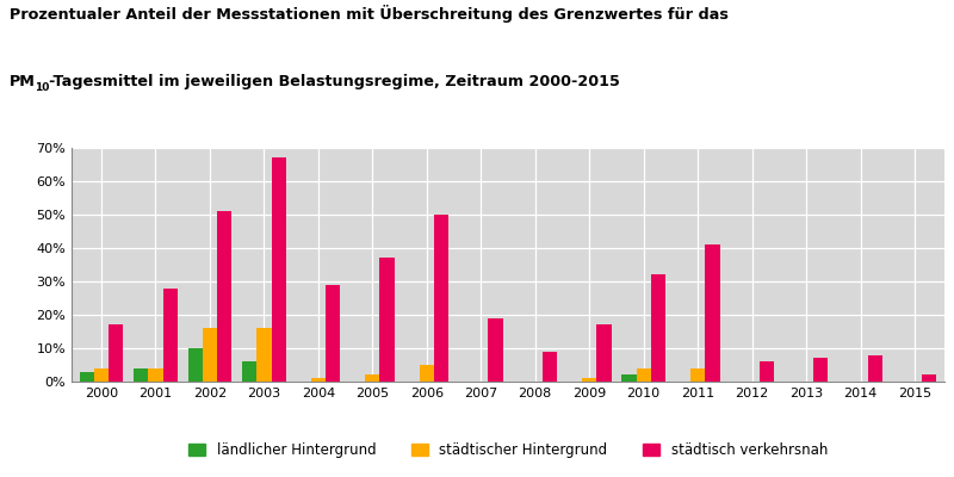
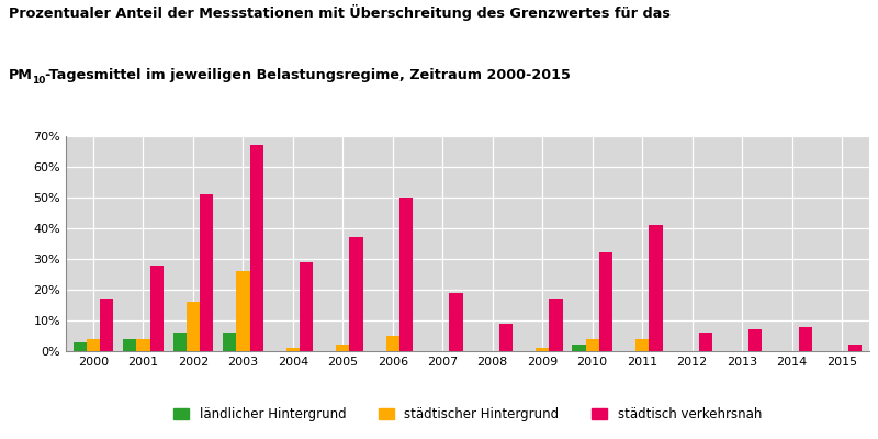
ländlicher Hintergrund/2002: 10% -> 6%
städtischer Hintergrund/2003: 16% -> 26%
